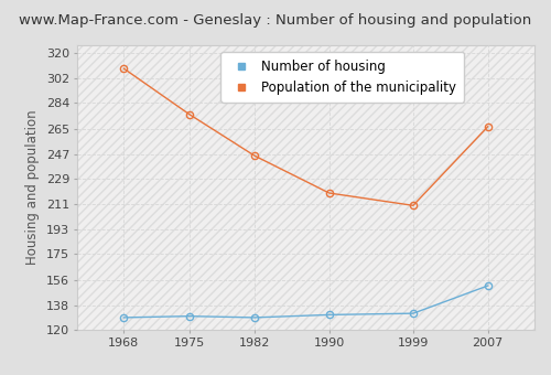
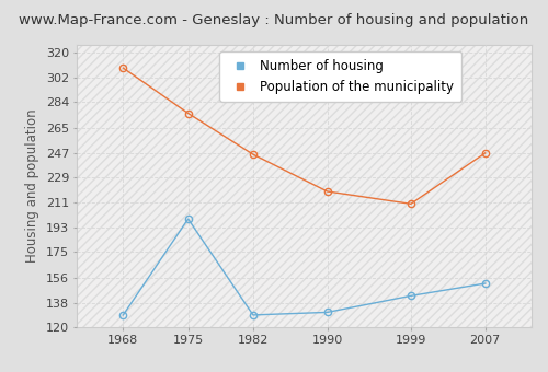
Number of housing/1975: 130 -> 199
Number of housing/1999: 132 -> 143
Population of the municipality/2007: 267 -> 247
